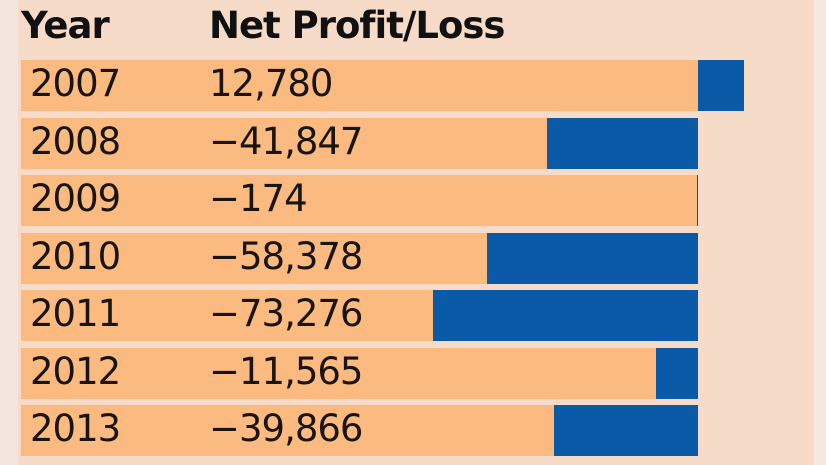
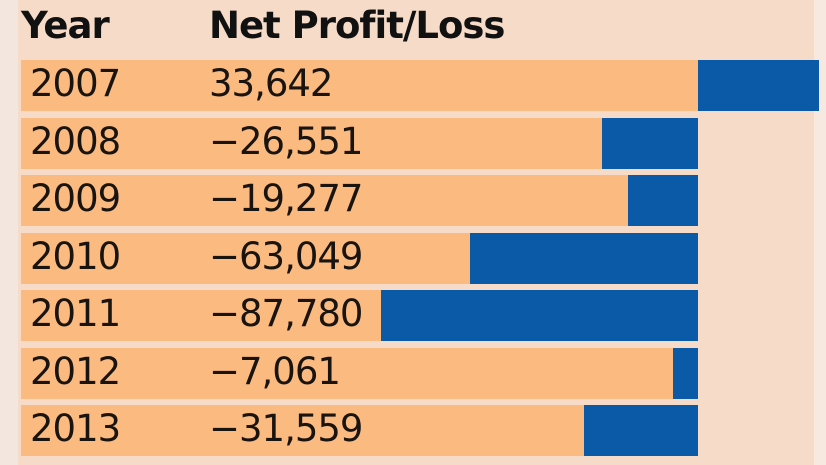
2007: 12,780 -> 33,642
2008: −41,847 -> −26,551
2009: −174 -> −19,277
2010: −58,378 -> −63,049
2011: −73,276 -> −87,780
2012: −11,565 -> −7,061
2013: −39,866 -> −31,559
